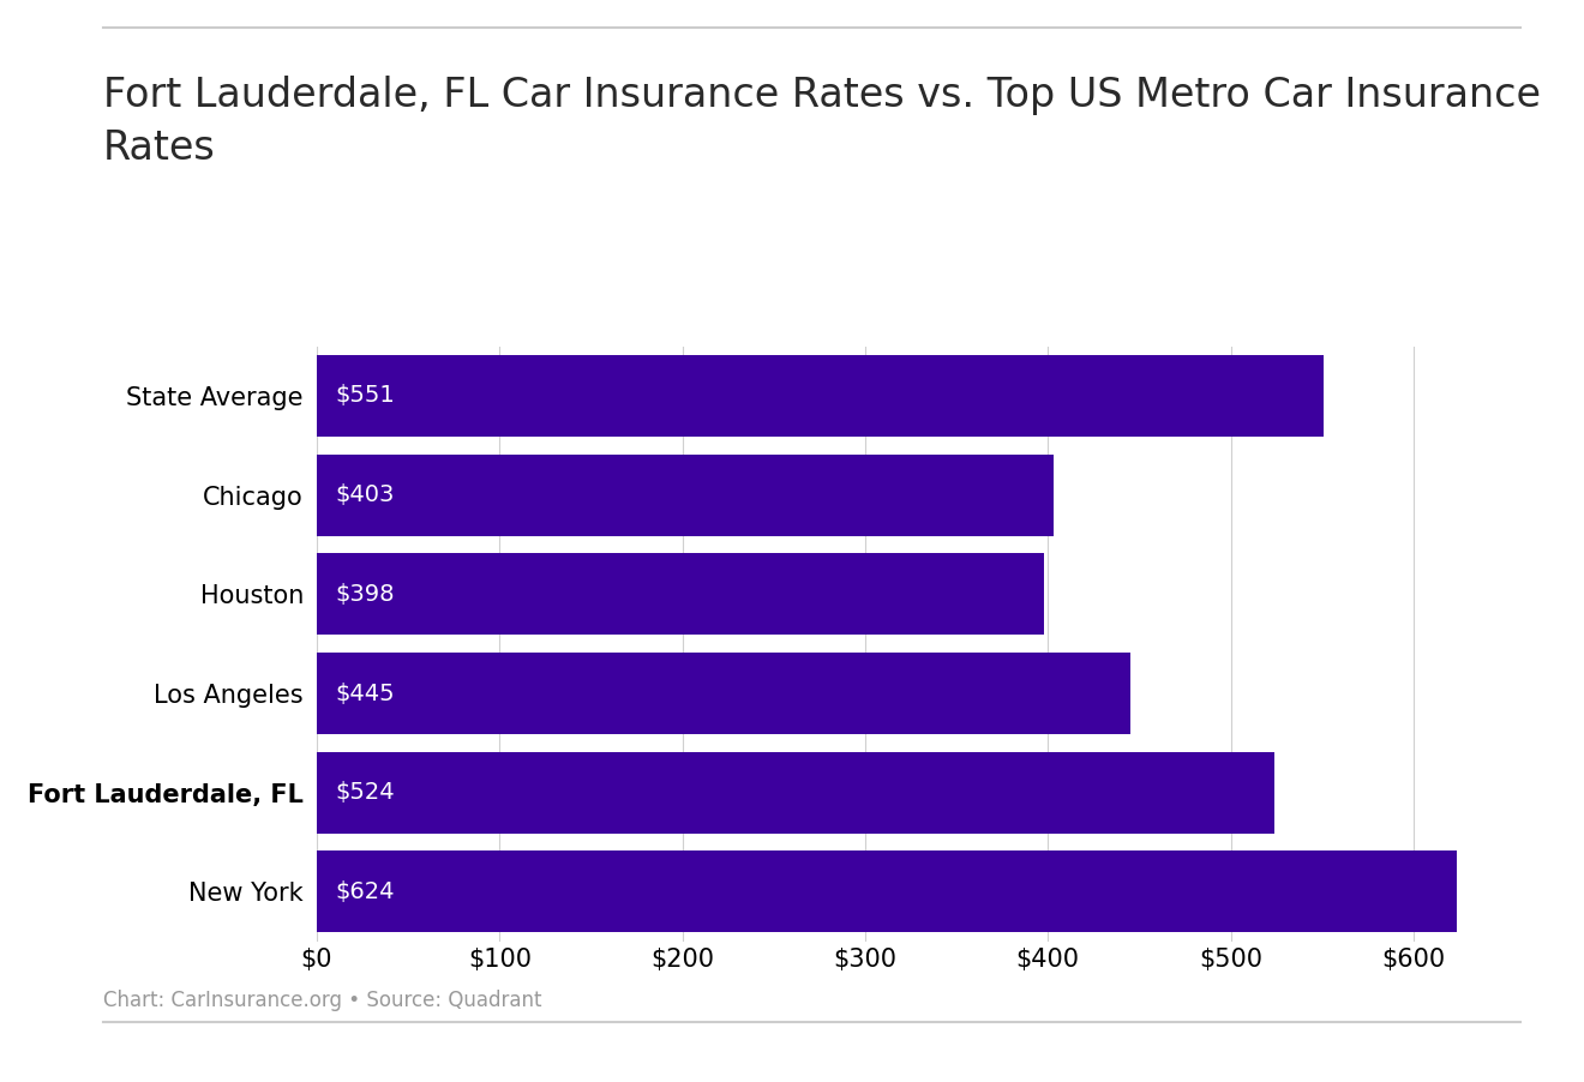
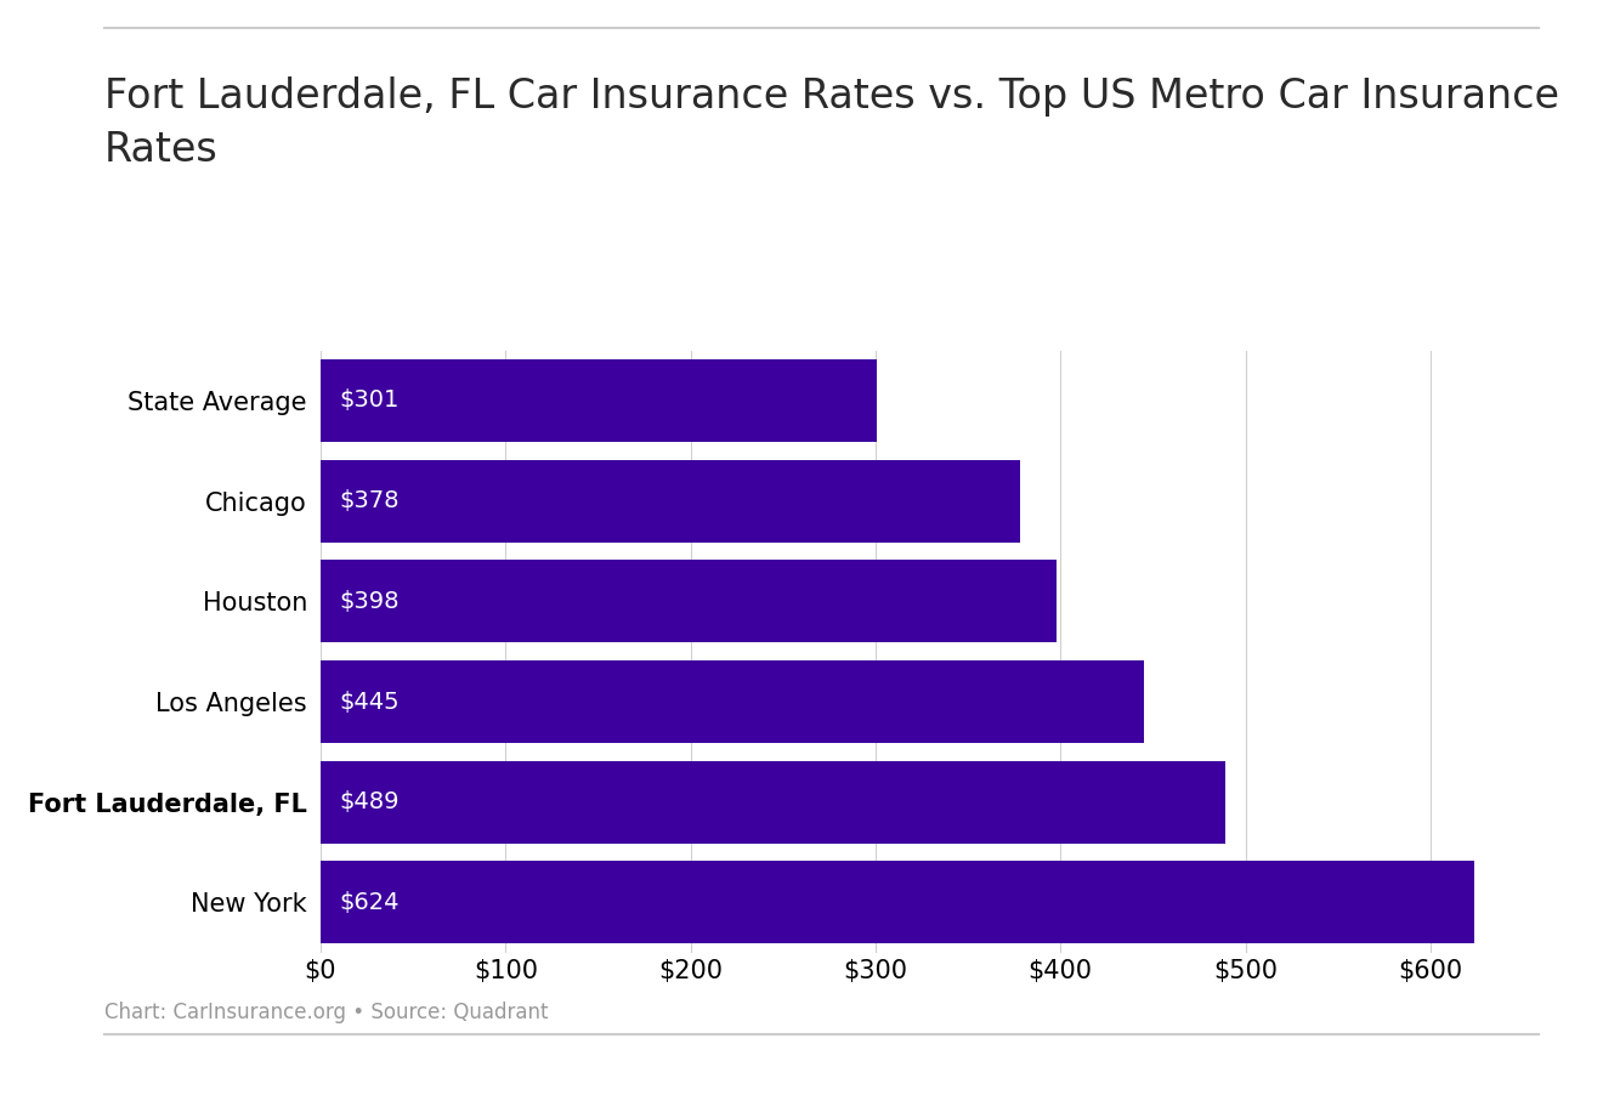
State Average: $551 -> $301
Chicago: $403 -> $378
Fort Lauderdale, FL: $524 -> $489
